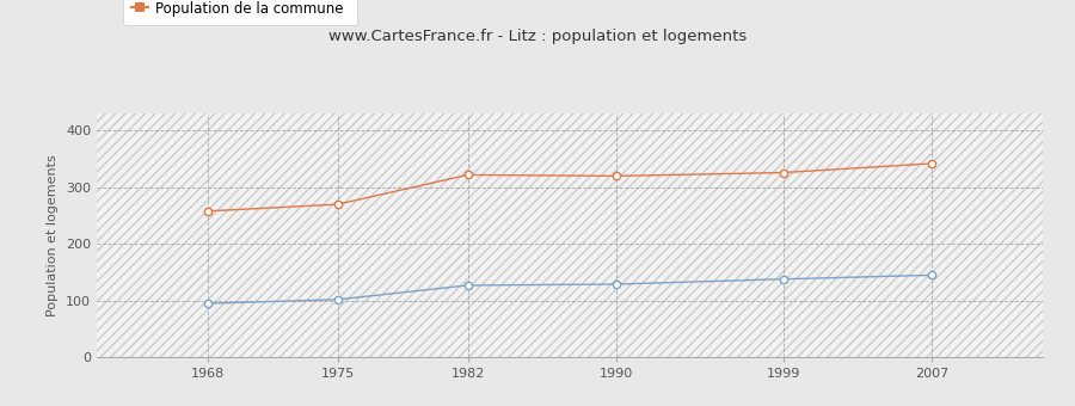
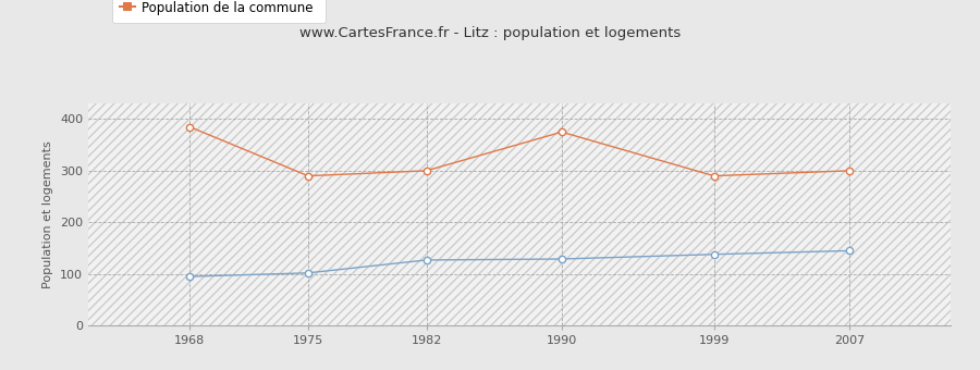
Population de la commune/1968: 258 -> 385
Population de la commune/1975: 270 -> 290
Population de la commune/1982: 322 -> 300
Population de la commune/1990: 320 -> 375
Population de la commune/1999: 326 -> 290
Population de la commune/2007: 342 -> 300
